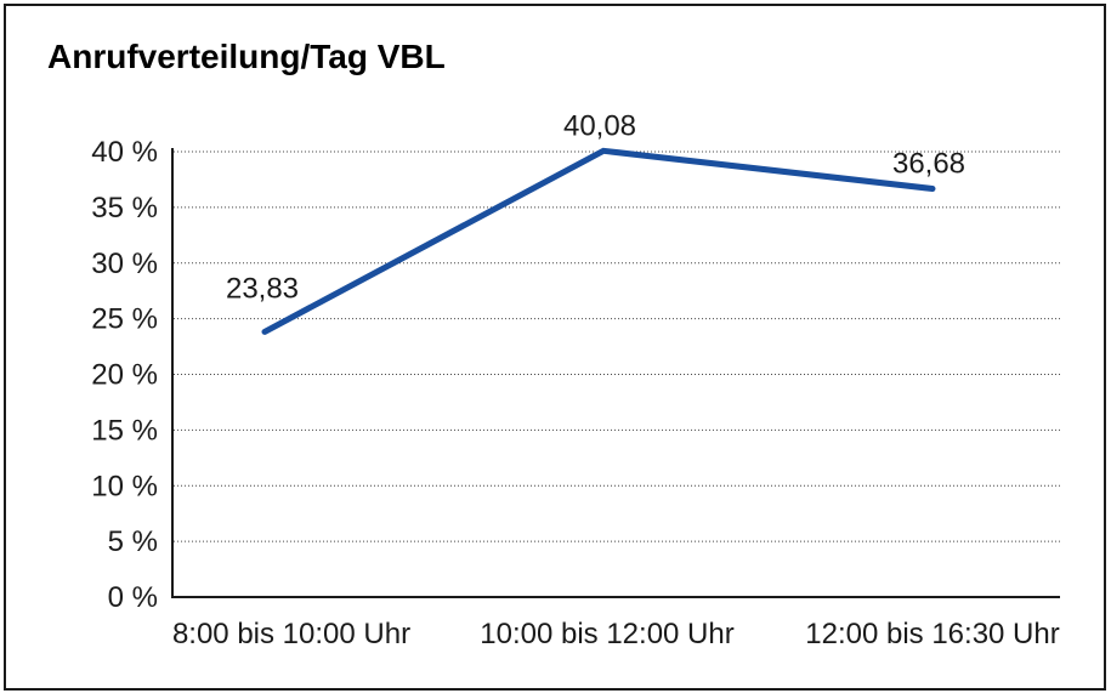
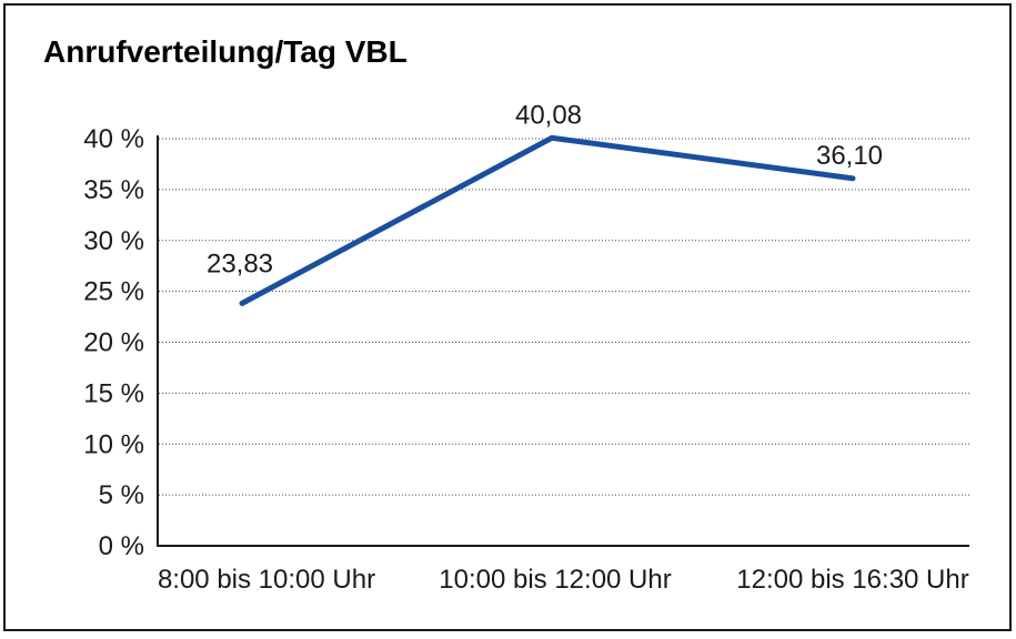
12:00 bis 16:30 Uhr: 36,68 -> 36,10
